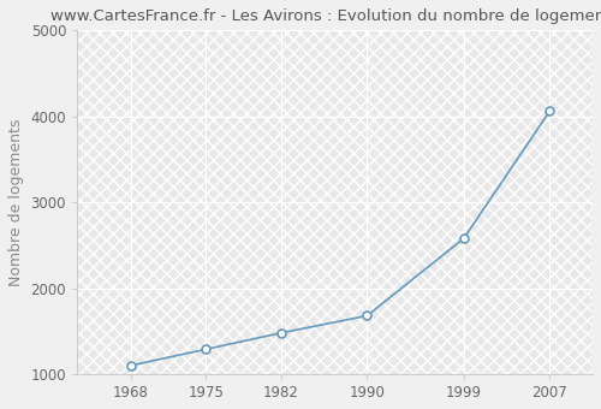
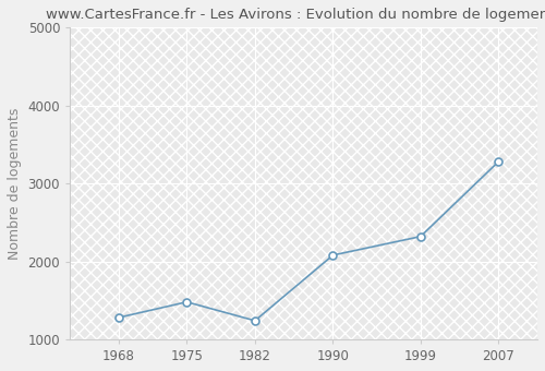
1968: 1100 -> 1280
1975: 1290 -> 1480
1982: 1480 -> 1240
1990: 1680 -> 2080
1999: 2580 -> 2320
2007: 4060 -> 3280
